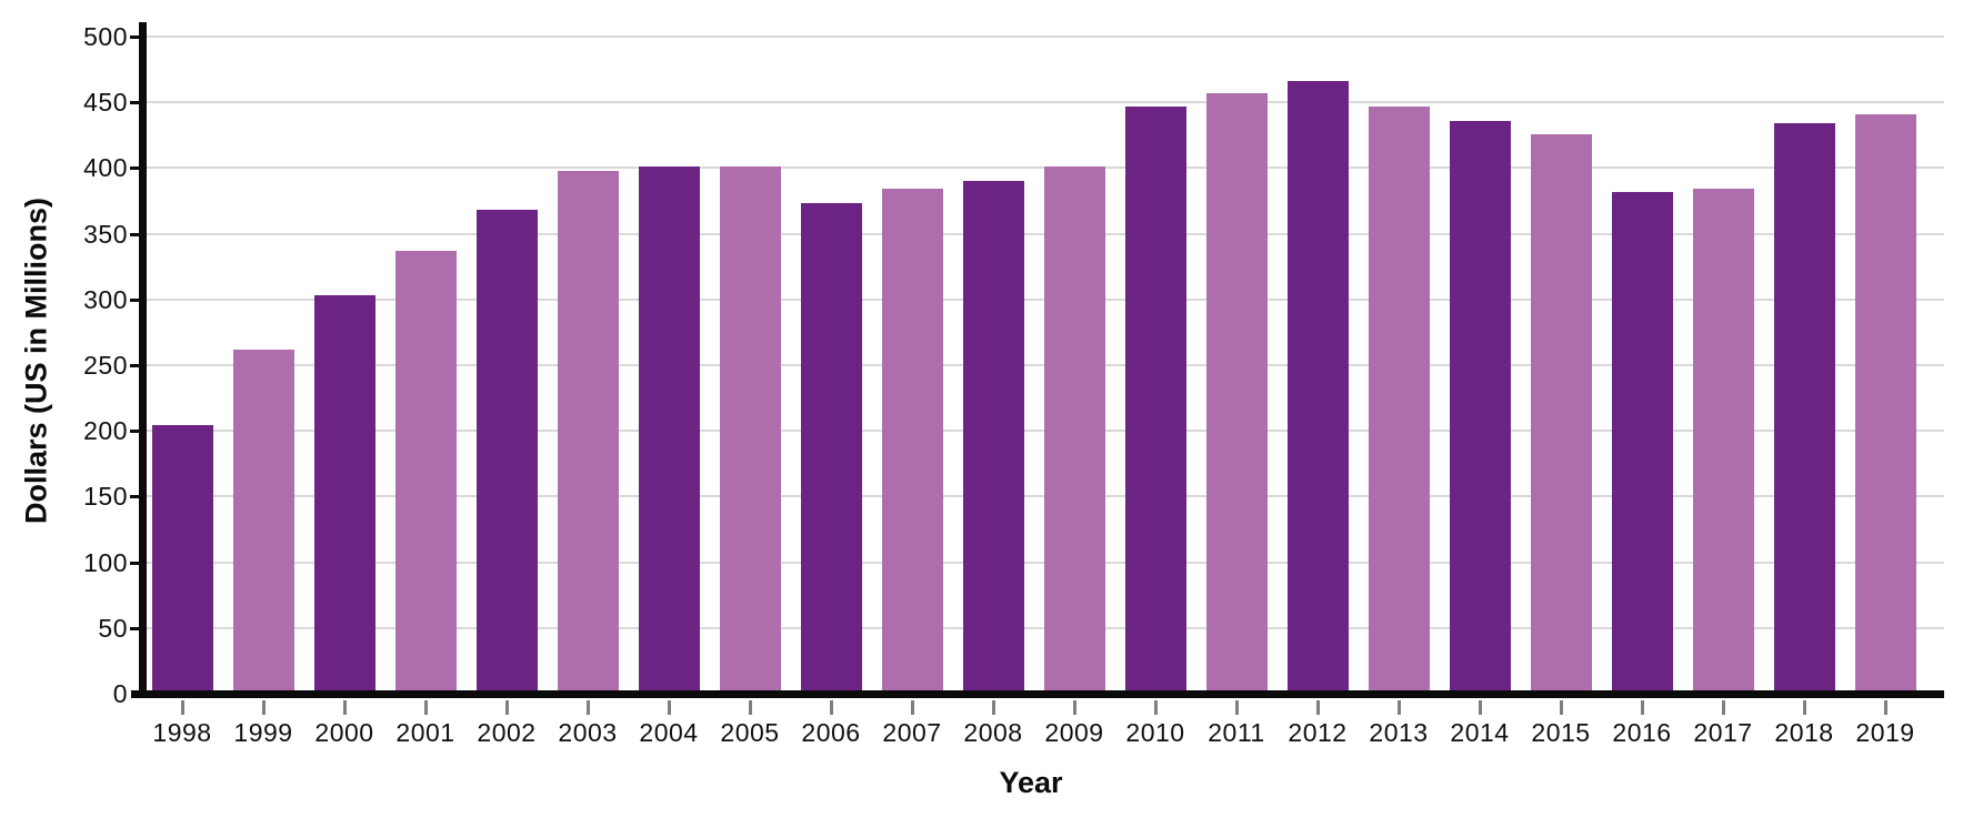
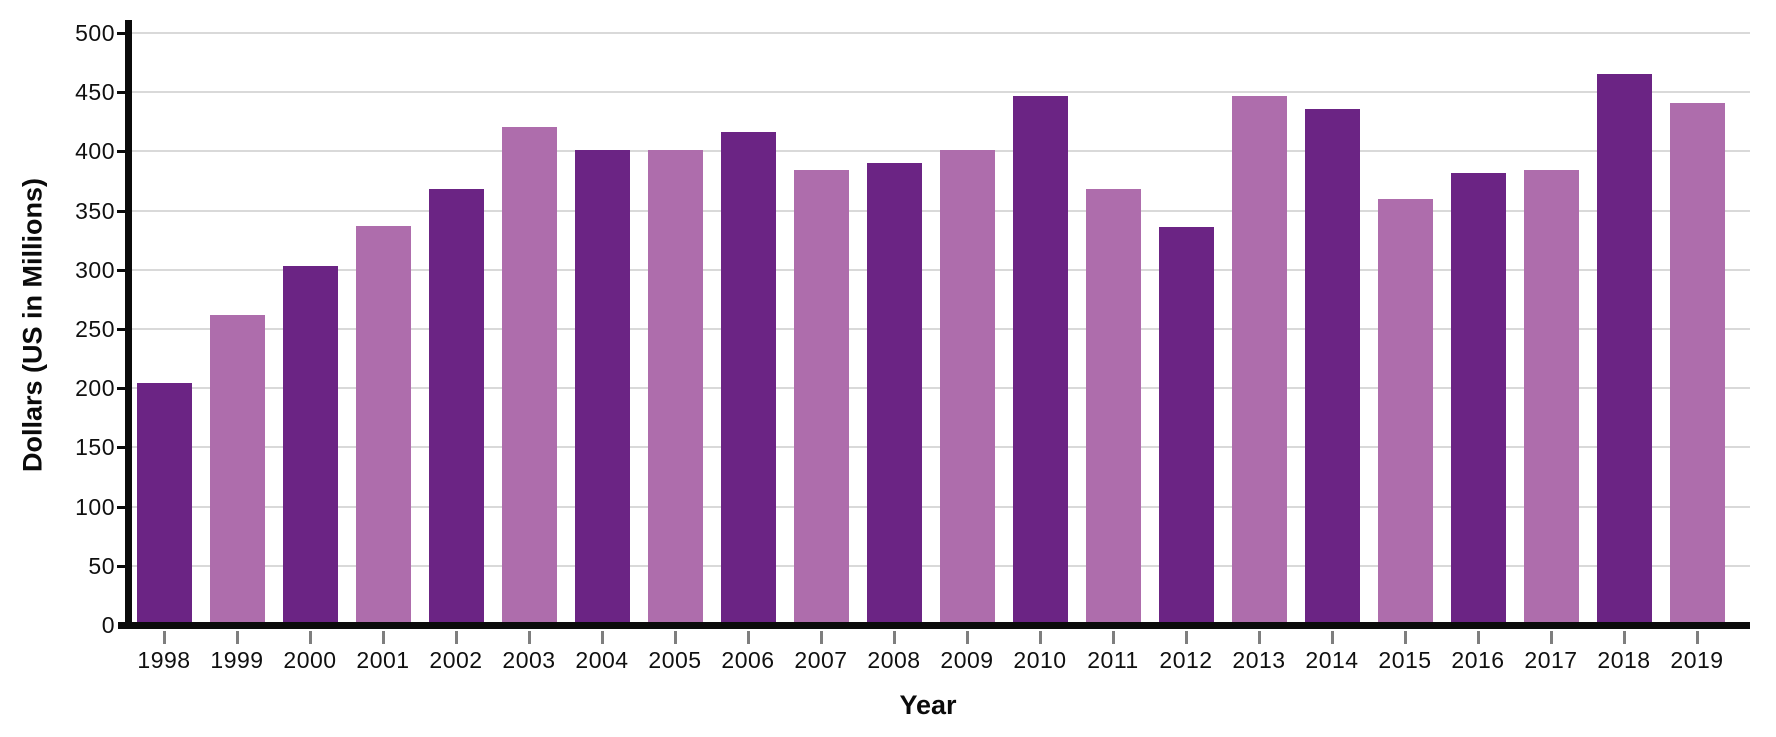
2003: 398 -> 421
2006: 373 -> 416
2011: 457 -> 368
2012: 466 -> 336
2015: 426 -> 360
2018: 434 -> 465
